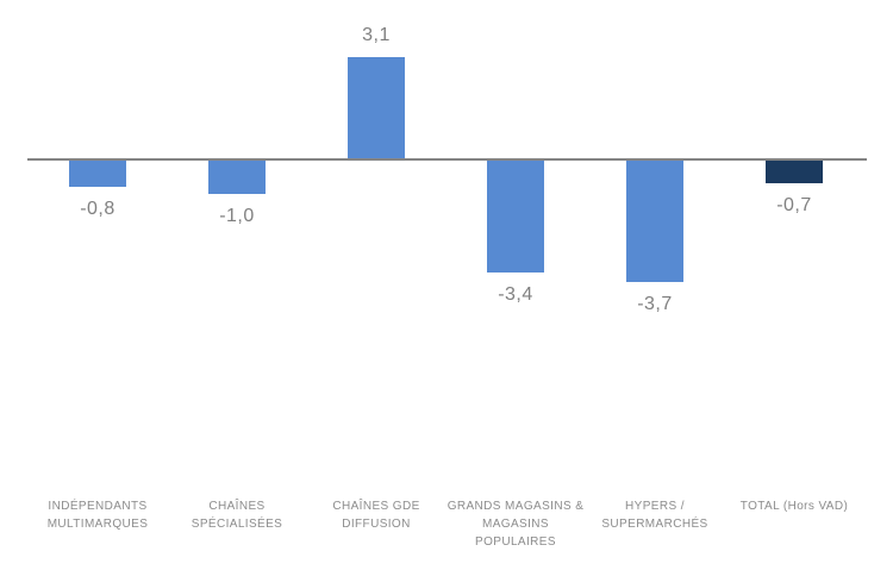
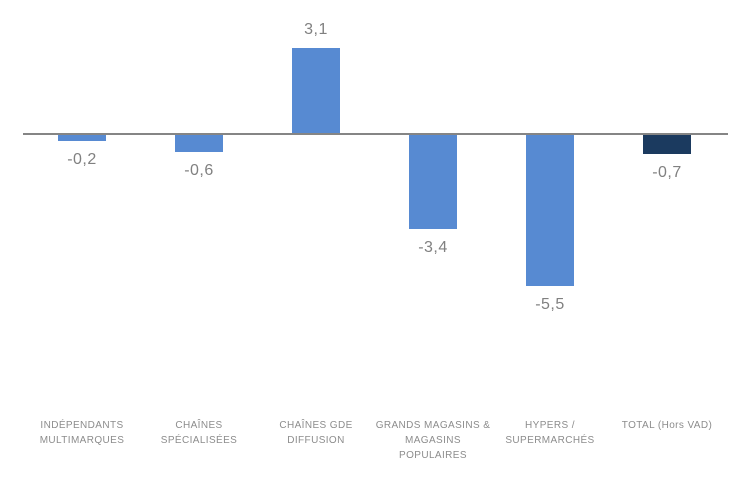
INDÉPENDANTS MULTIMARQUES: -0,8 -> -0,2
CHAÎNES SPÉCIALISÉES: -1,0 -> -0,6
HYPERS / SUPERMARCHÉS: -3,7 -> -5,5
